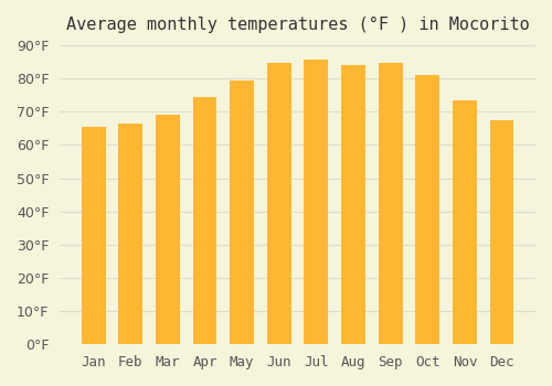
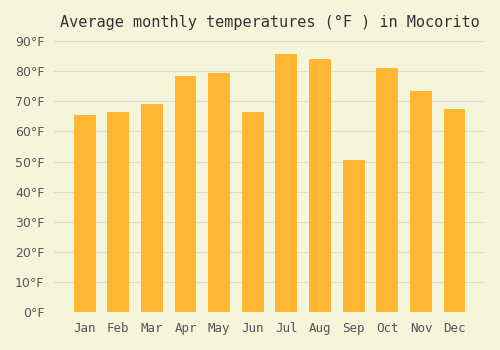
Apr: 74.5°F -> 78.5°F
Jun: 84.5°F -> 66.5°F
Sep: 84.5°F -> 50.5°F
